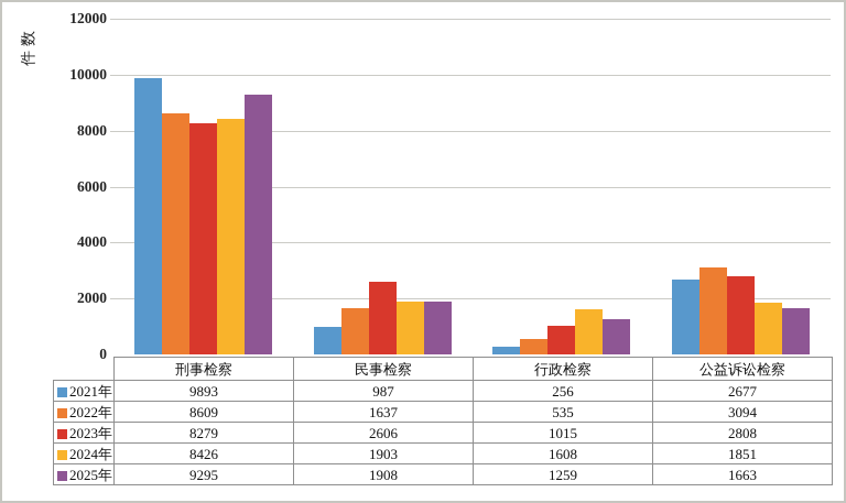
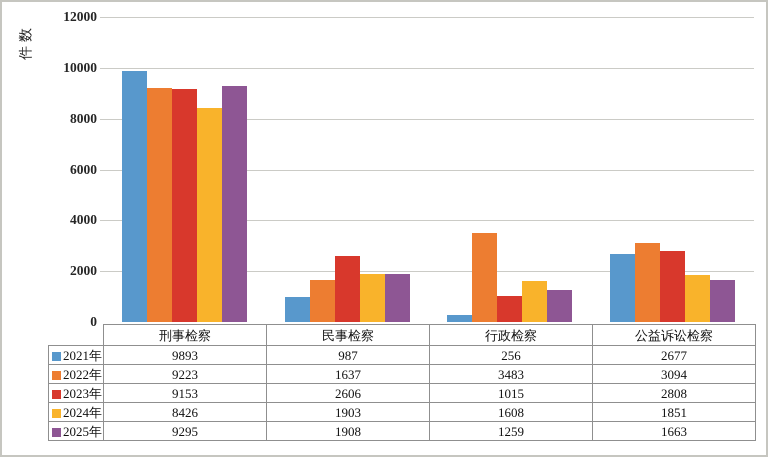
2022年/刑事检察: 8609 -> 9223
2023年/刑事检察: 8279 -> 9153
2022年/行政检察: 535 -> 3483
